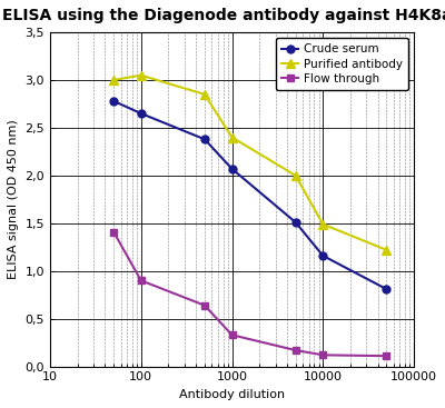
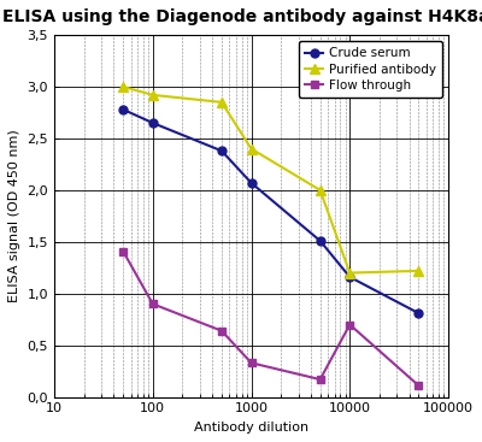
Purified antibody/100: 3,05 -> 2,92
Purified antibody/10000: 1,49 -> 1,20
Flow through/10000: 0,12 -> 0,70
